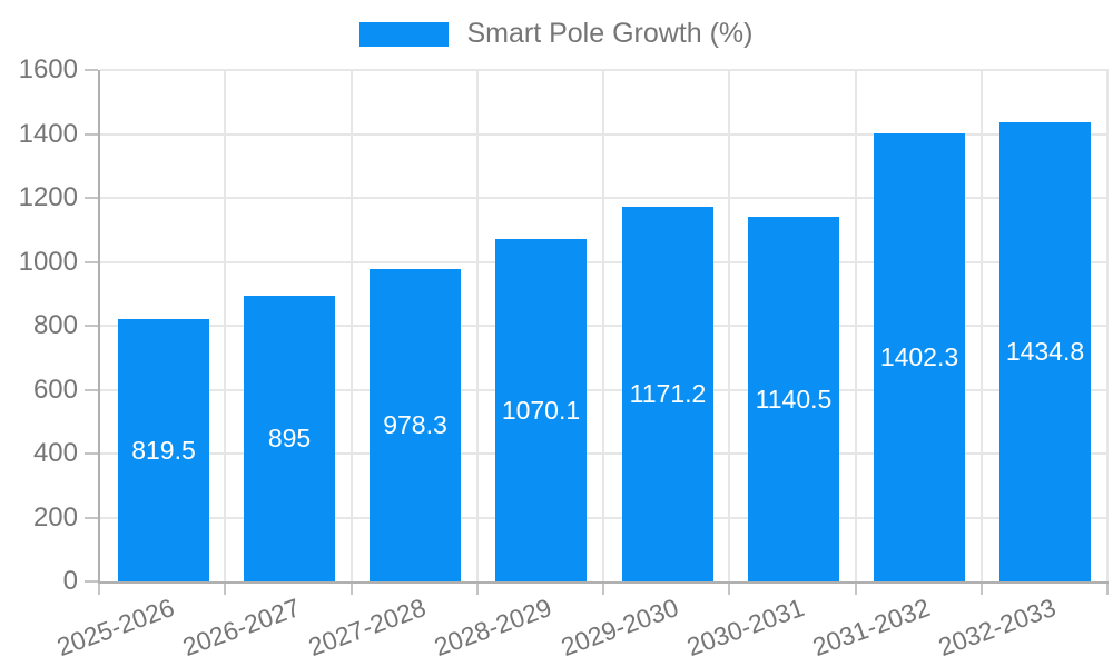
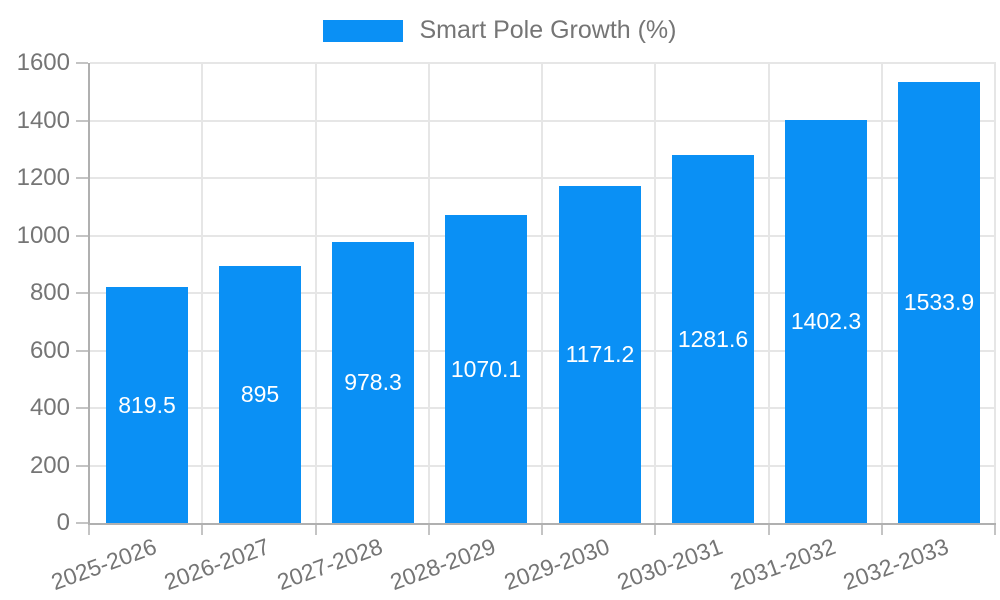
2030-2031: 1140.5 -> 1281.6
2032-2033: 1434.8 -> 1533.9
